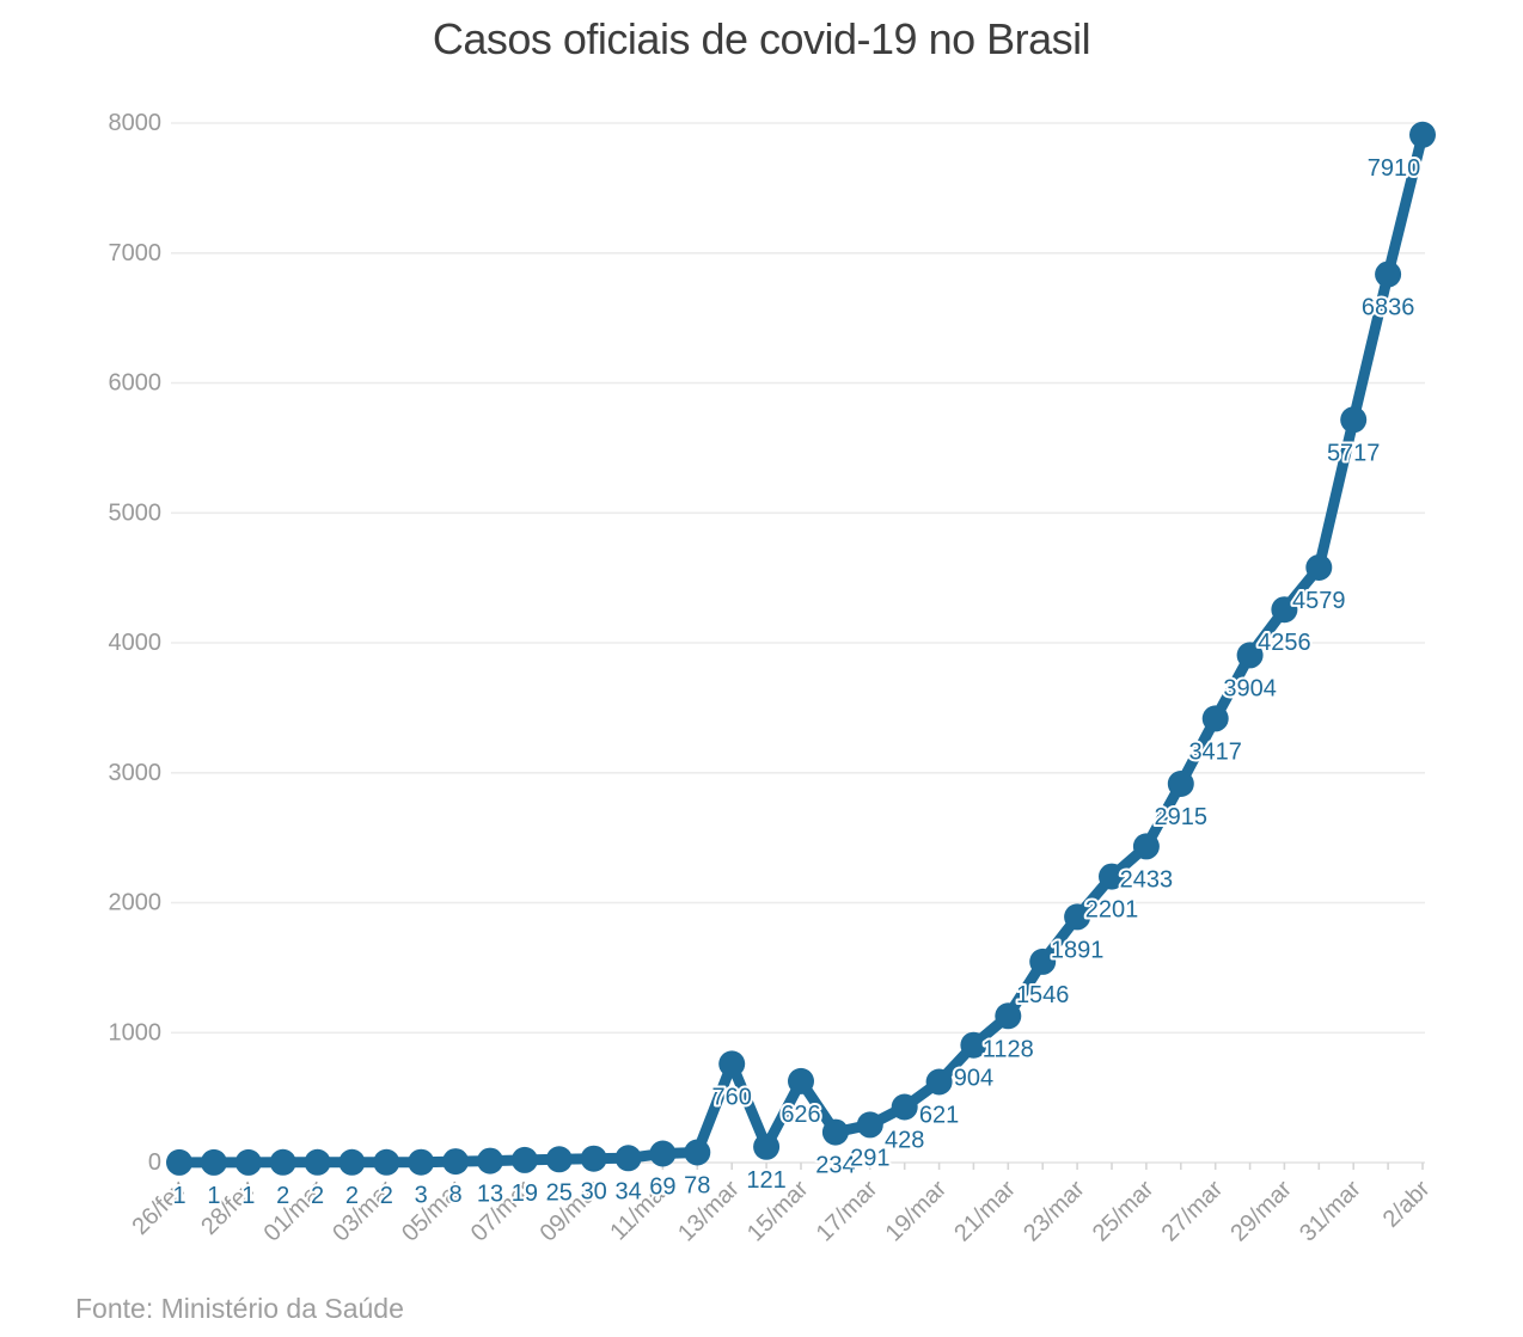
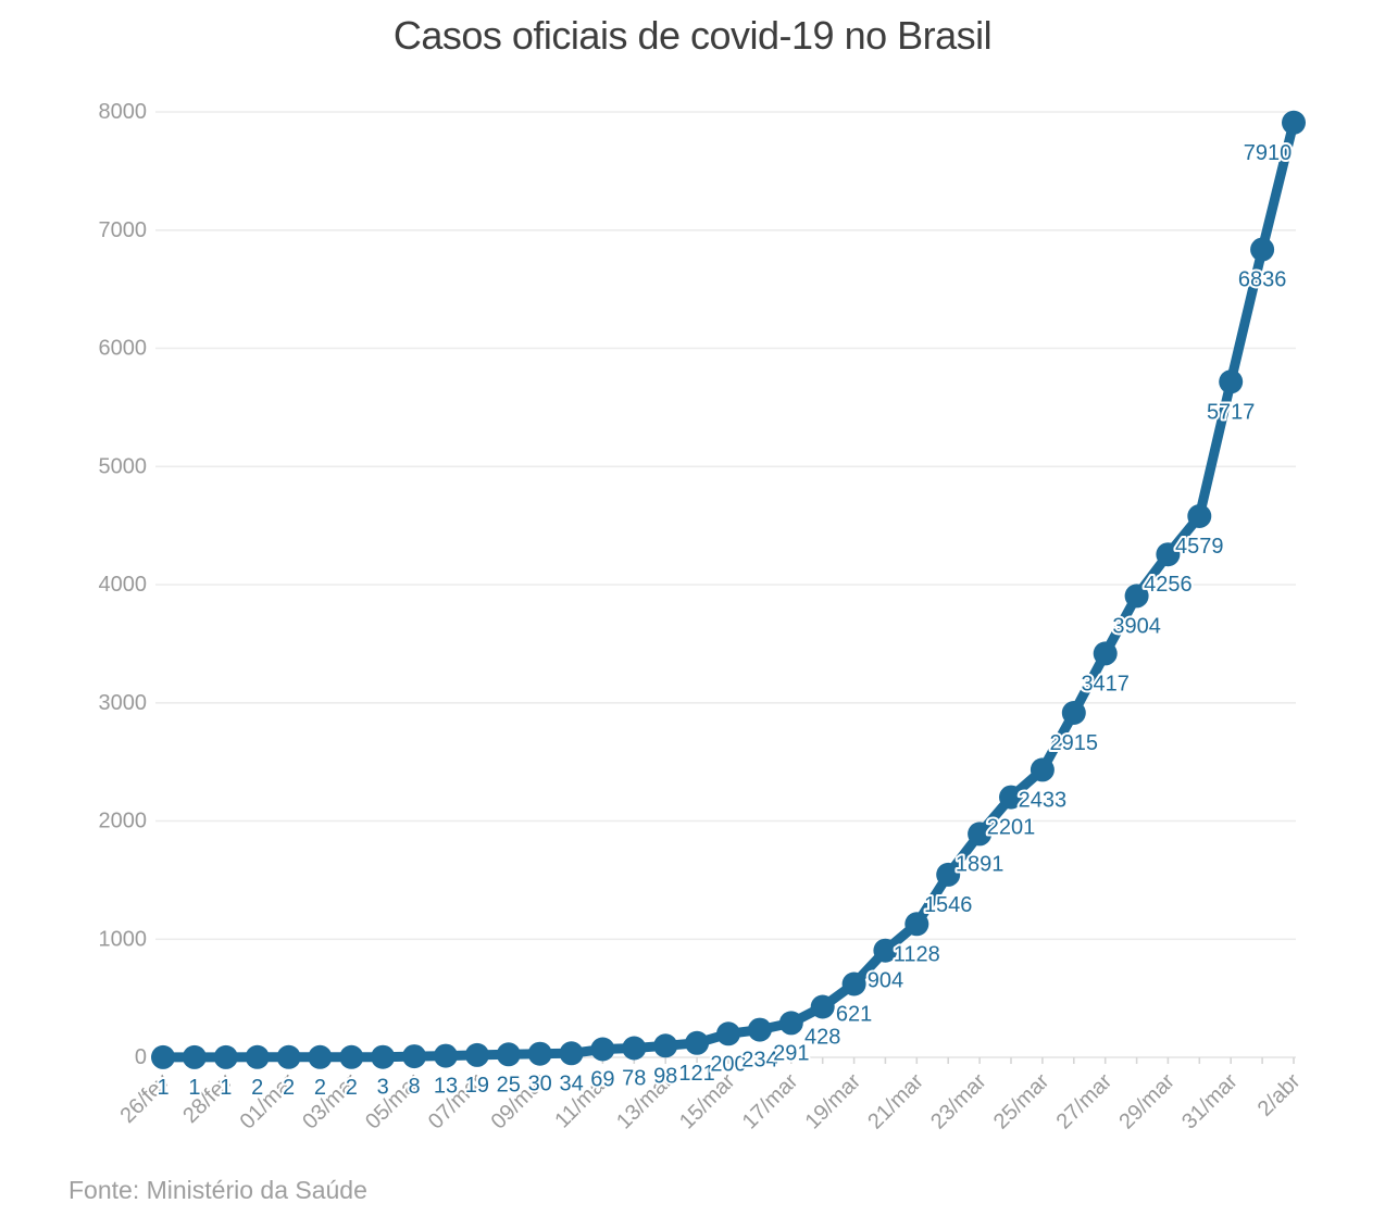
13/mar: 760 -> 98
15/mar: 626 -> 200
